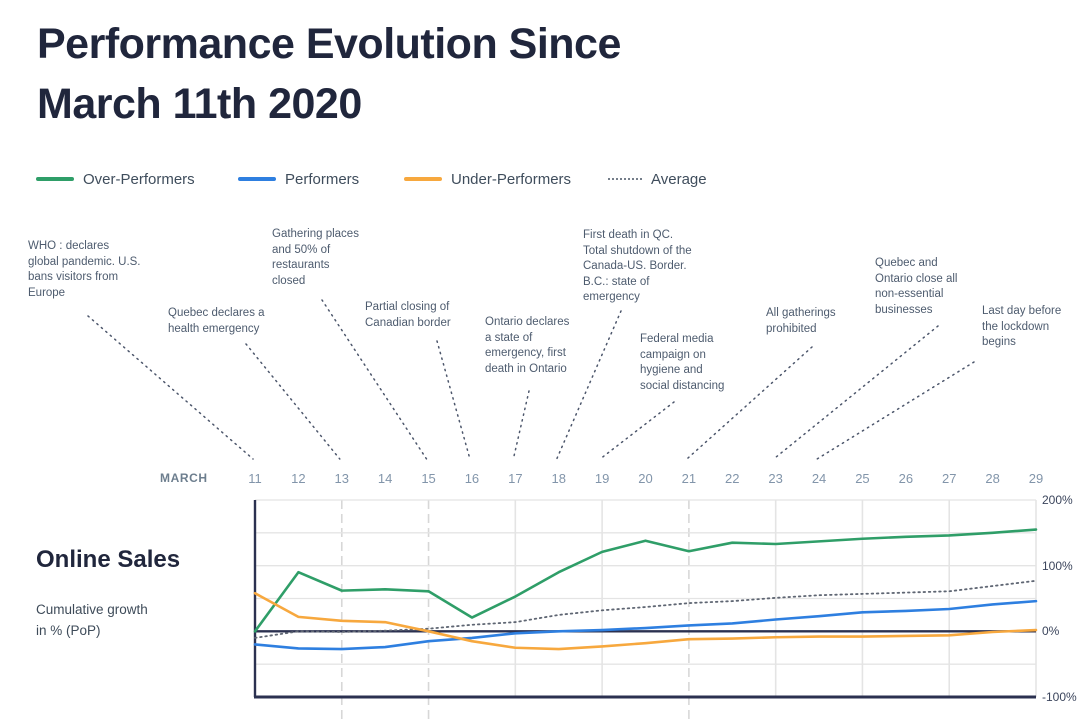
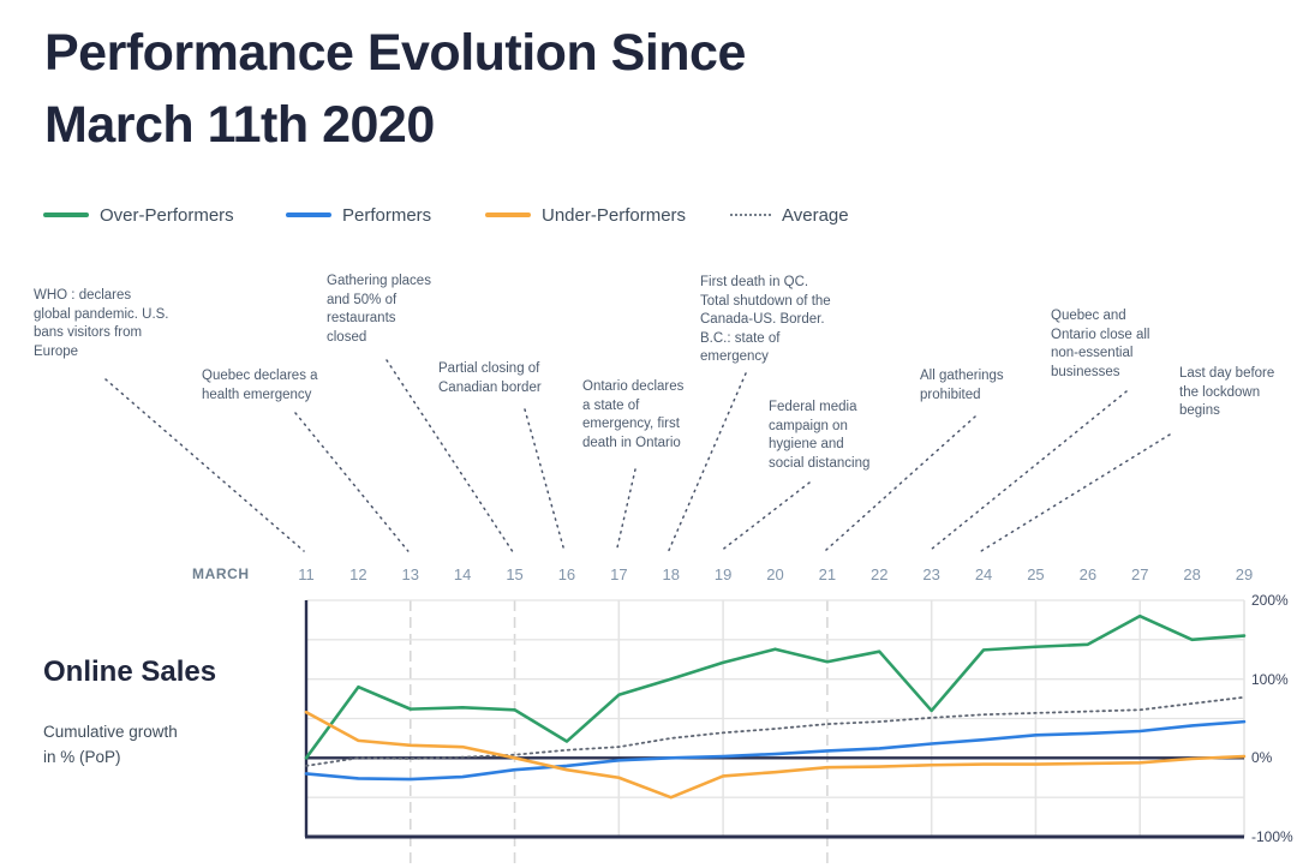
Over-Performers/17: 50% -> 80%
Over-Performers/18: 90% -> 100%
Under-Performers/18: -30% -> -50%
Over-Performers/23: 130% -> 60%
Over-Performers/27: 150% -> 180%
